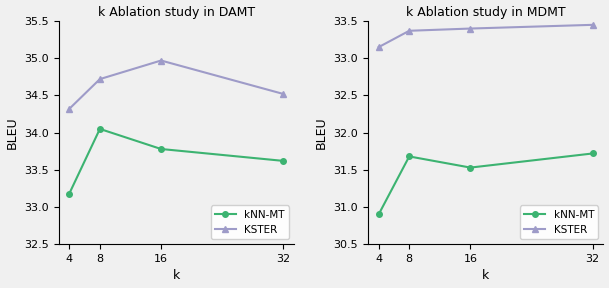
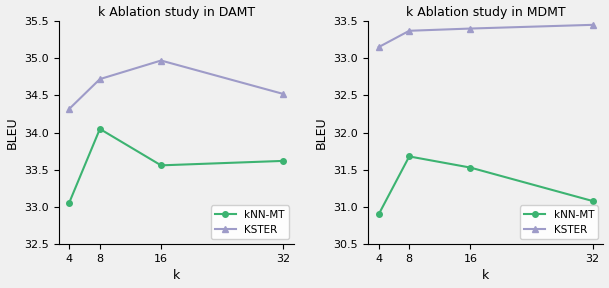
k Ablation study in DAMT/kNN-MT/4: 33.18 -> 33.06
k Ablation study in DAMT/kNN-MT/16: 33.78 -> 33.56
k Ablation study in MDMT/kNN-MT/32: 31.72 -> 31.08
